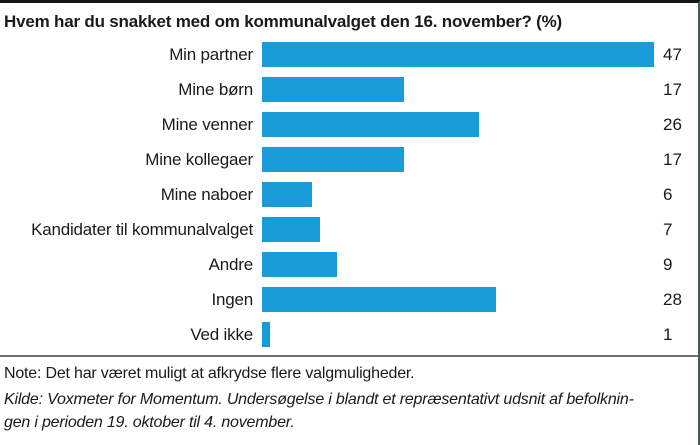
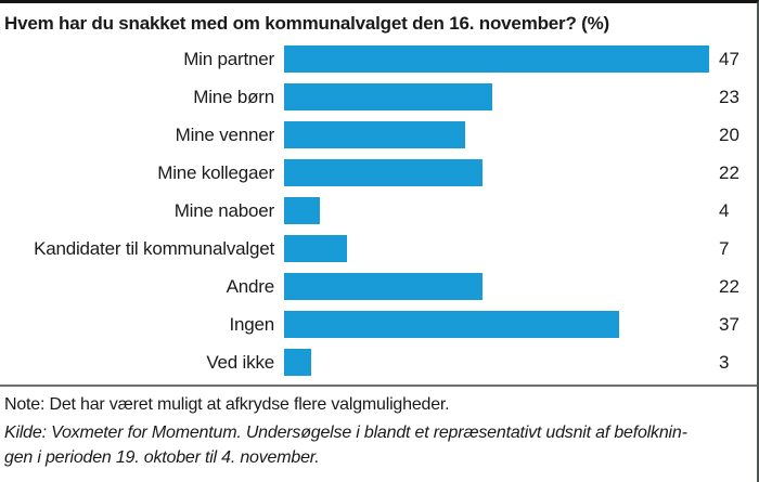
Mine børn: 17 -> 23
Mine venner: 26 -> 20
Mine kollegaer: 17 -> 22
Mine naboer: 6 -> 4
Andre: 9 -> 22
Ingen: 28 -> 37
Ved ikke: 1 -> 3
